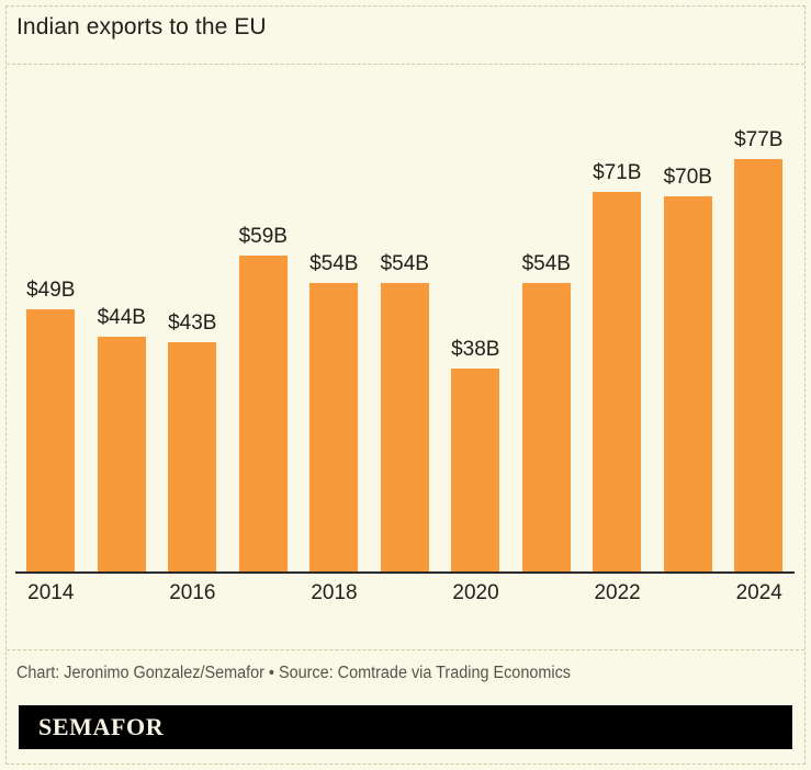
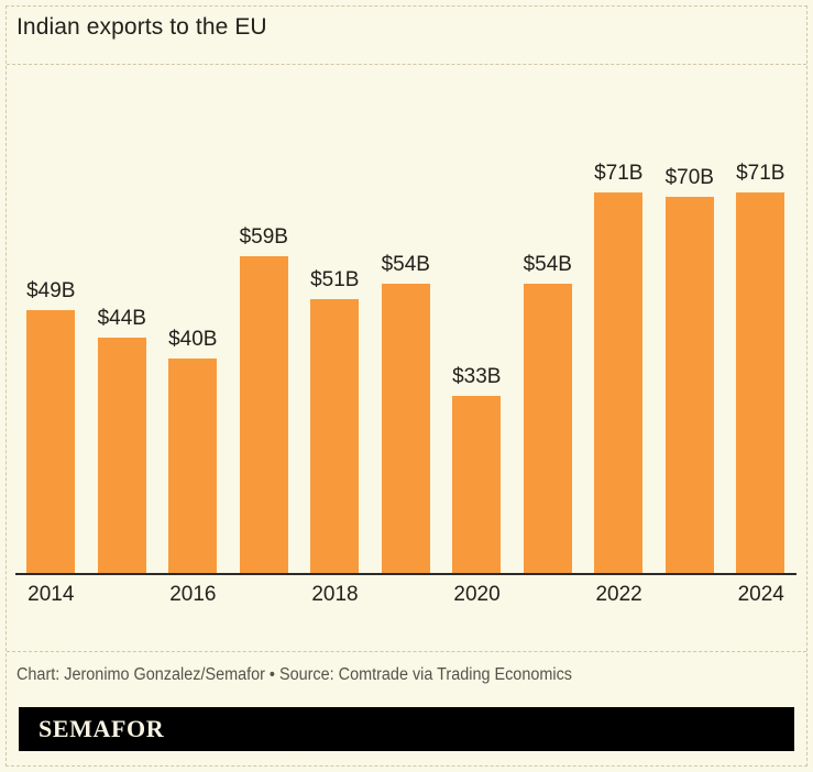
2016: $43B -> $40B
2018: $54B -> $51B
2020: $38B -> $33B
2024: $77B -> $71B
